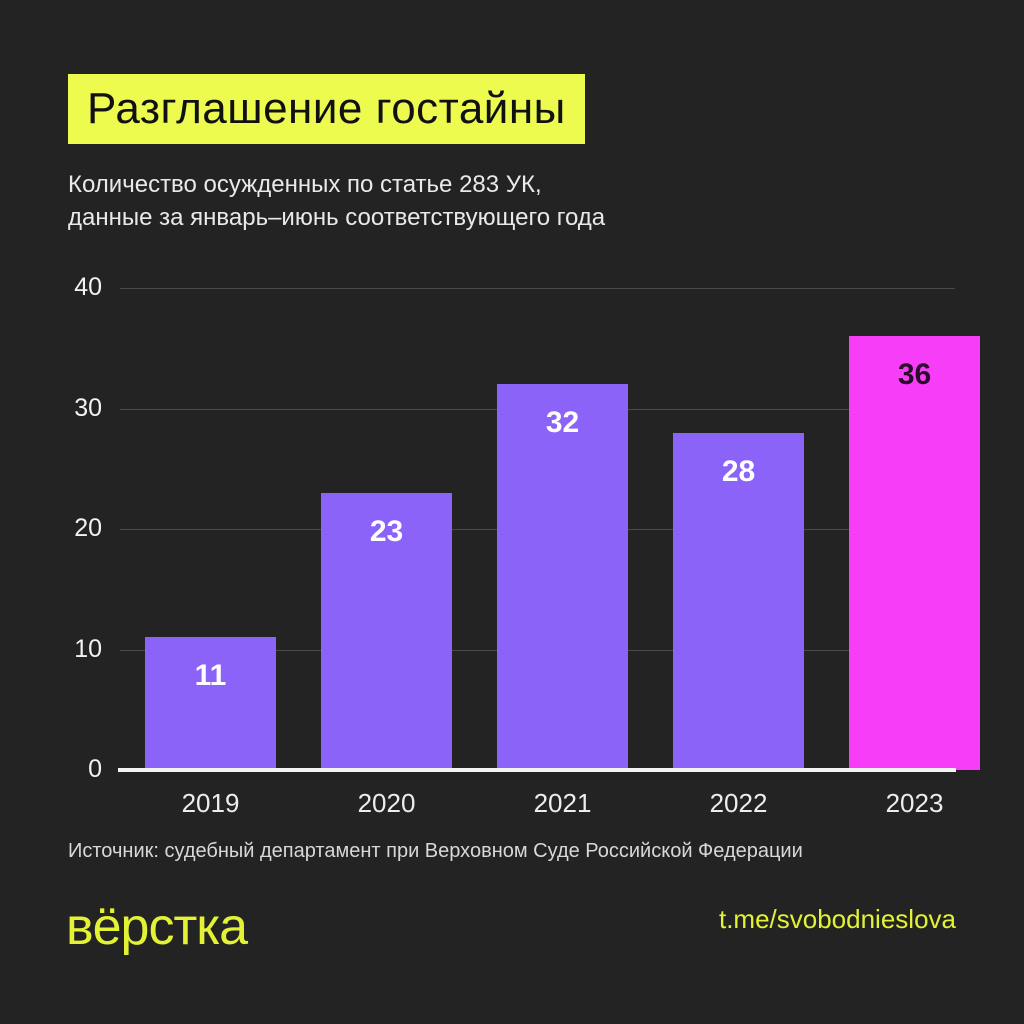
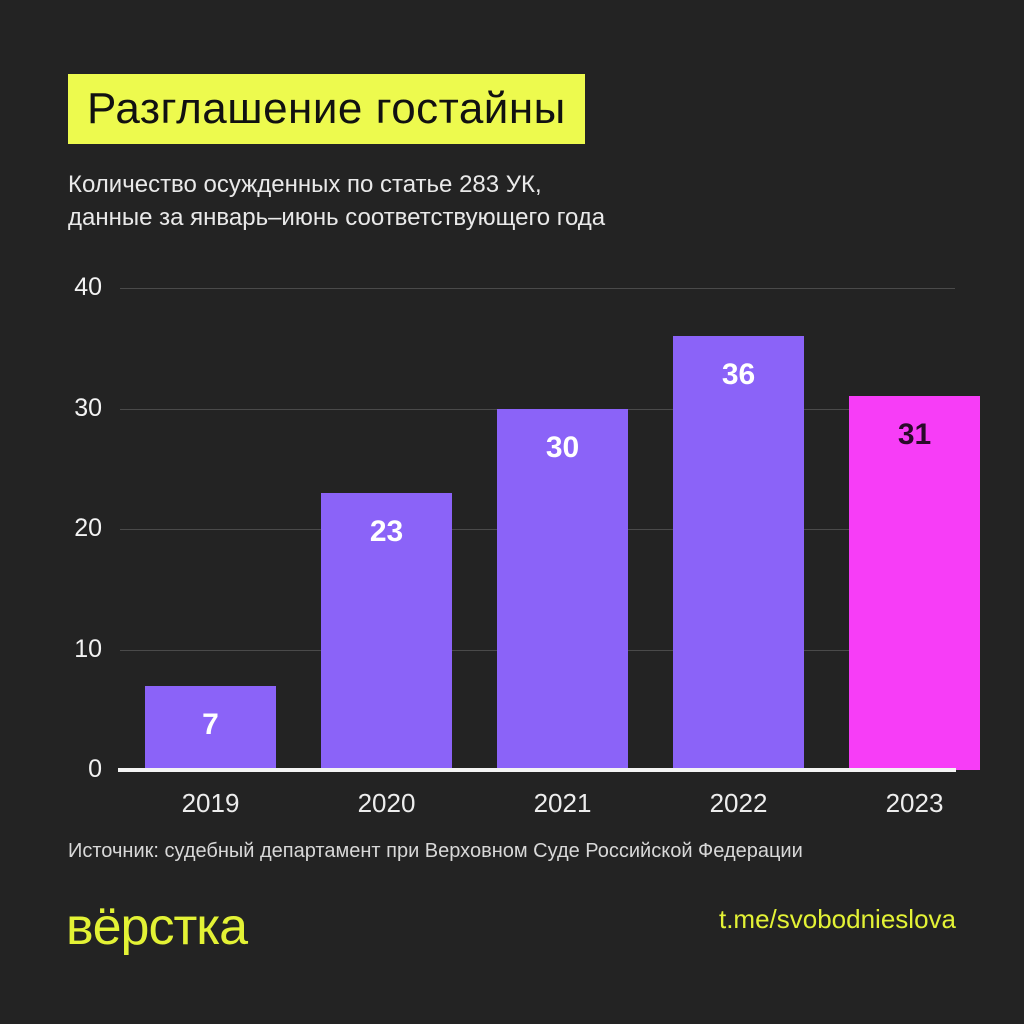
2019: 11 -> 7
2021: 32 -> 30
2022: 28 -> 36
2023: 36 -> 31
